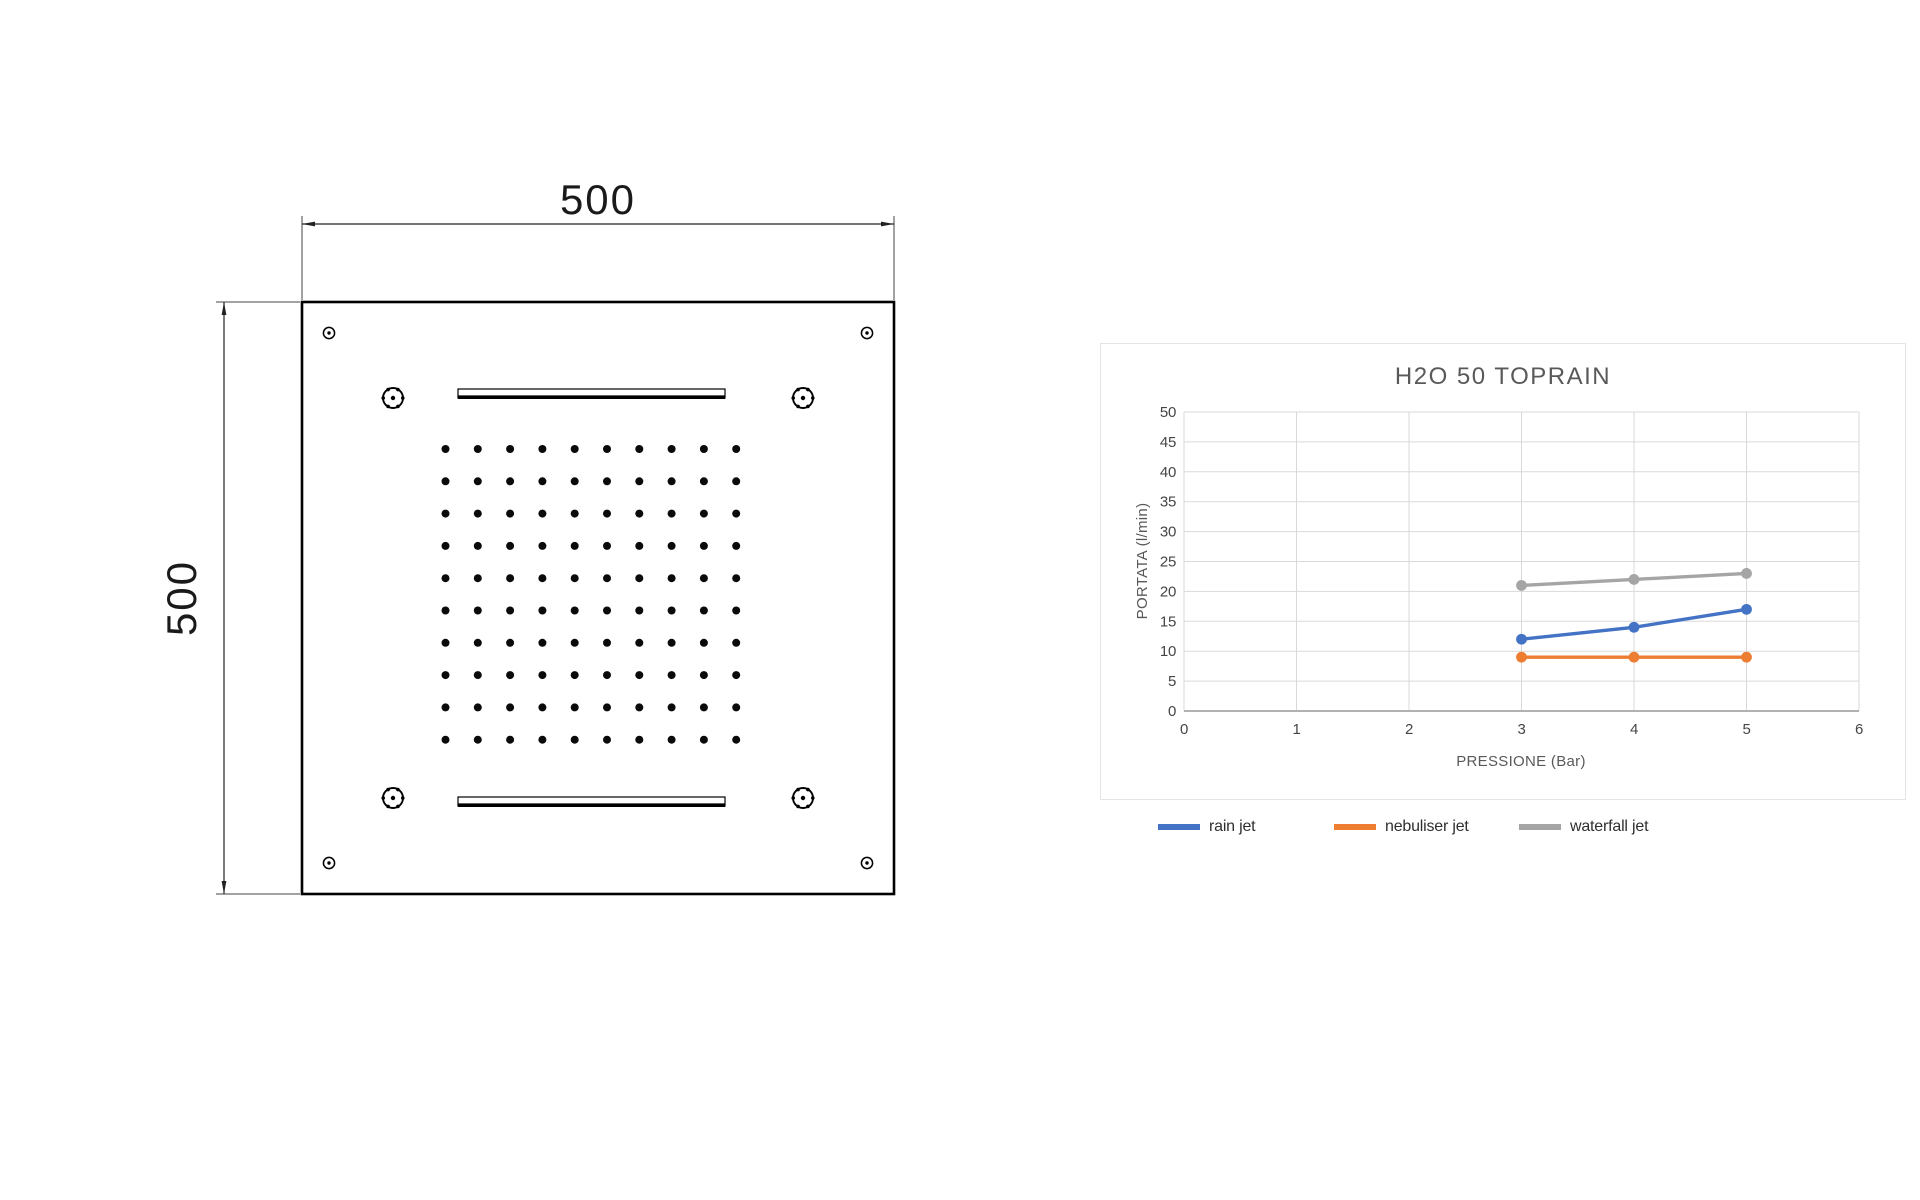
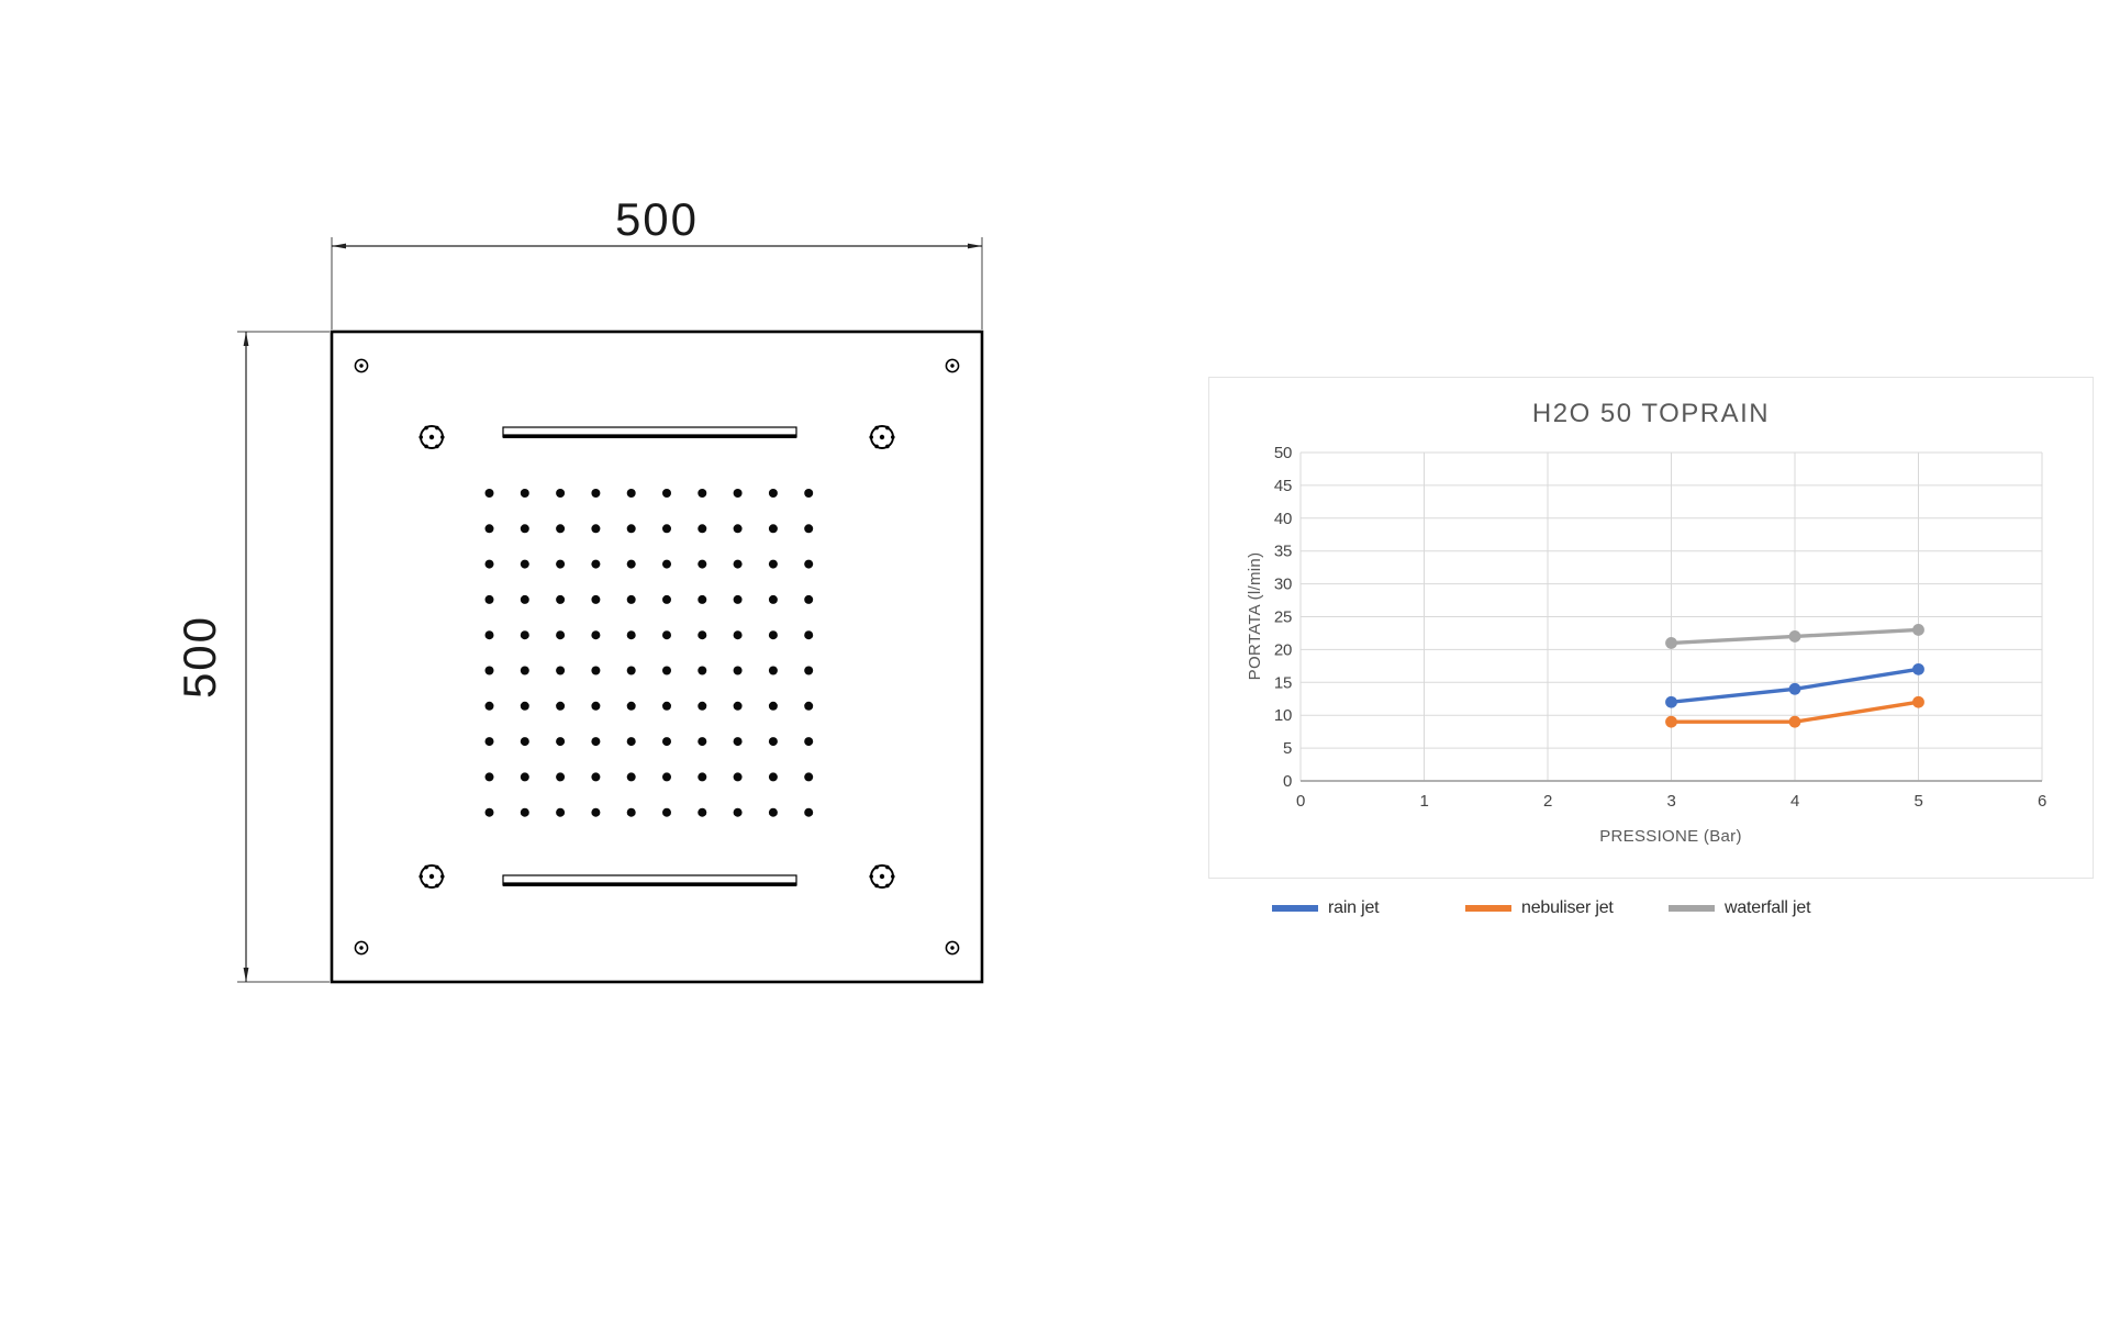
nebuliser jet/5: 9 -> 12
